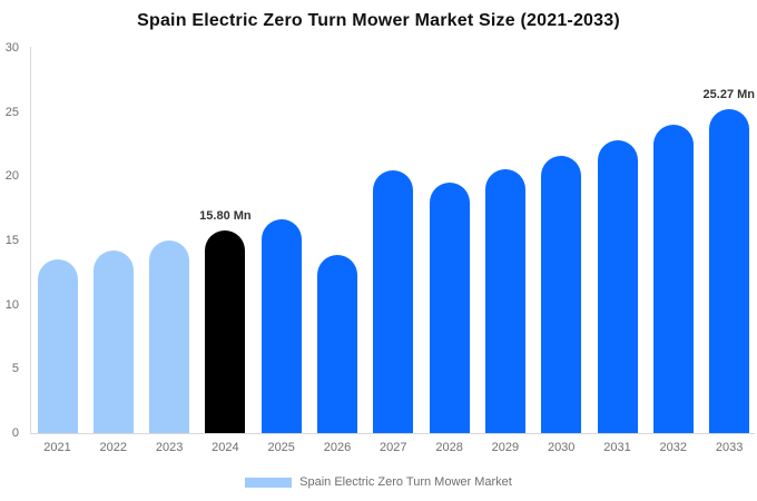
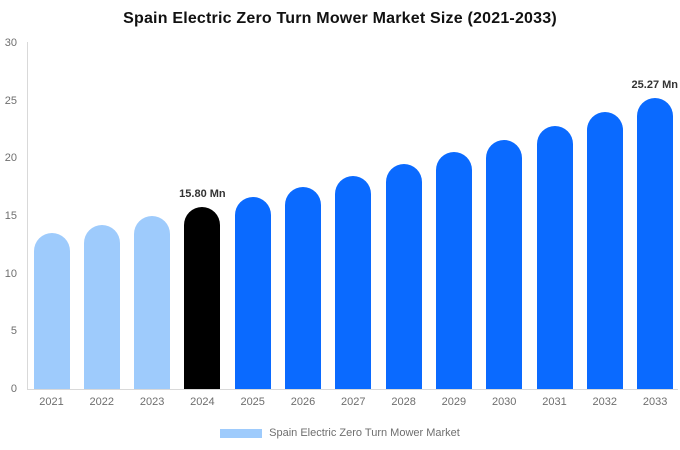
2026: 13.9 -> 17.5
2027: 20.5 -> 18.5
